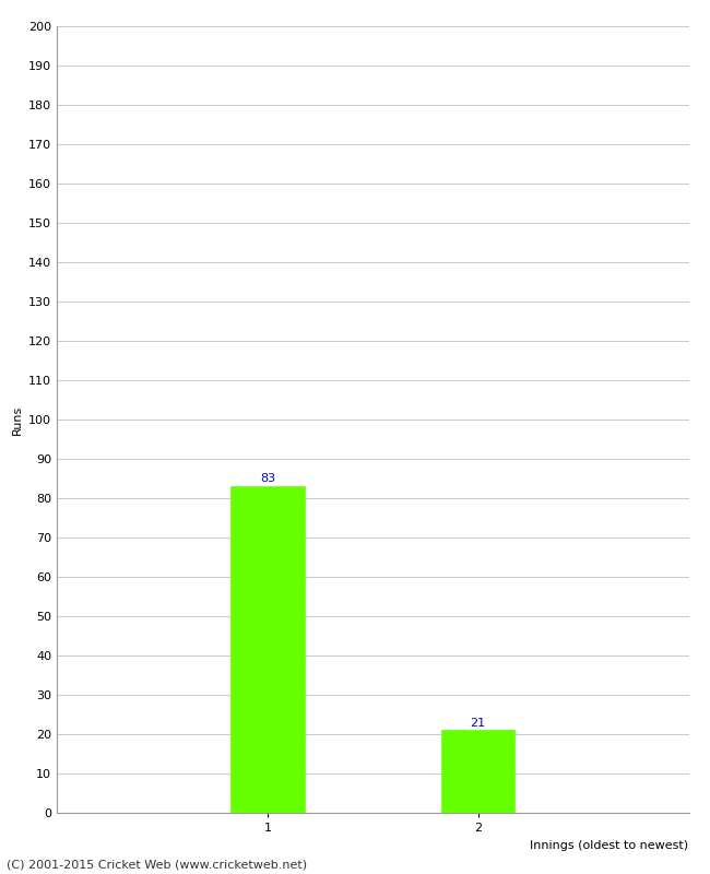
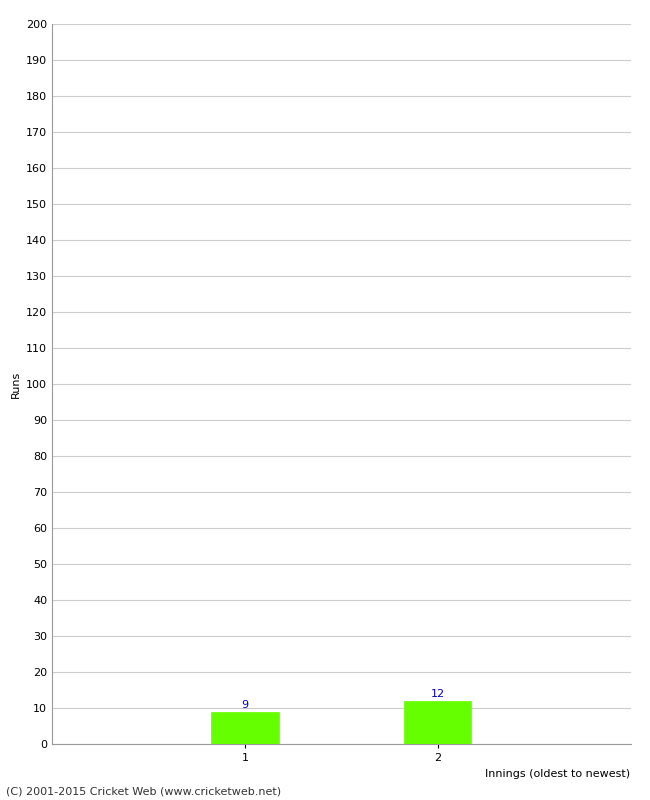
1: 83 -> 9
2: 21 -> 12
